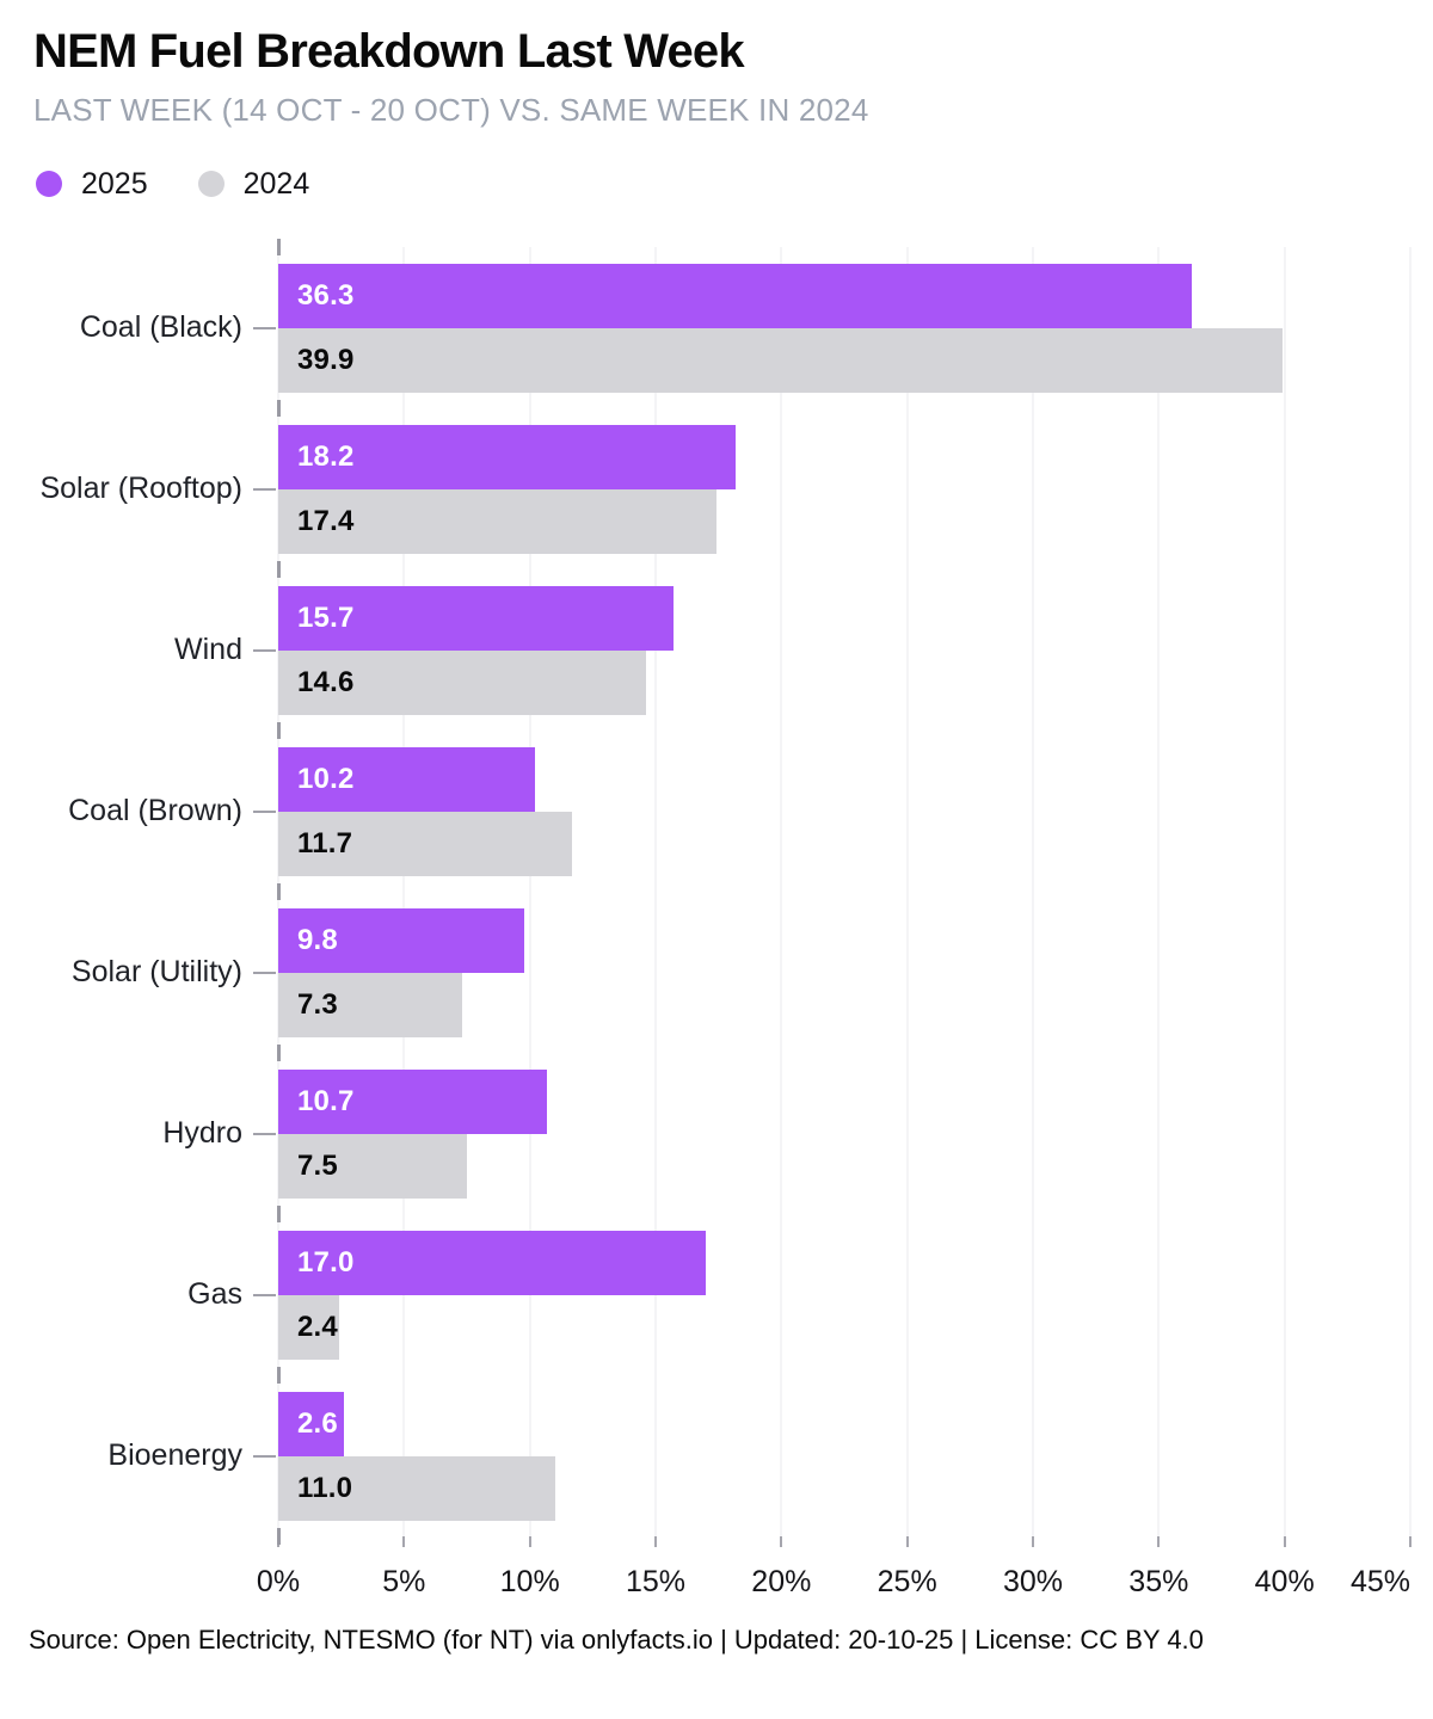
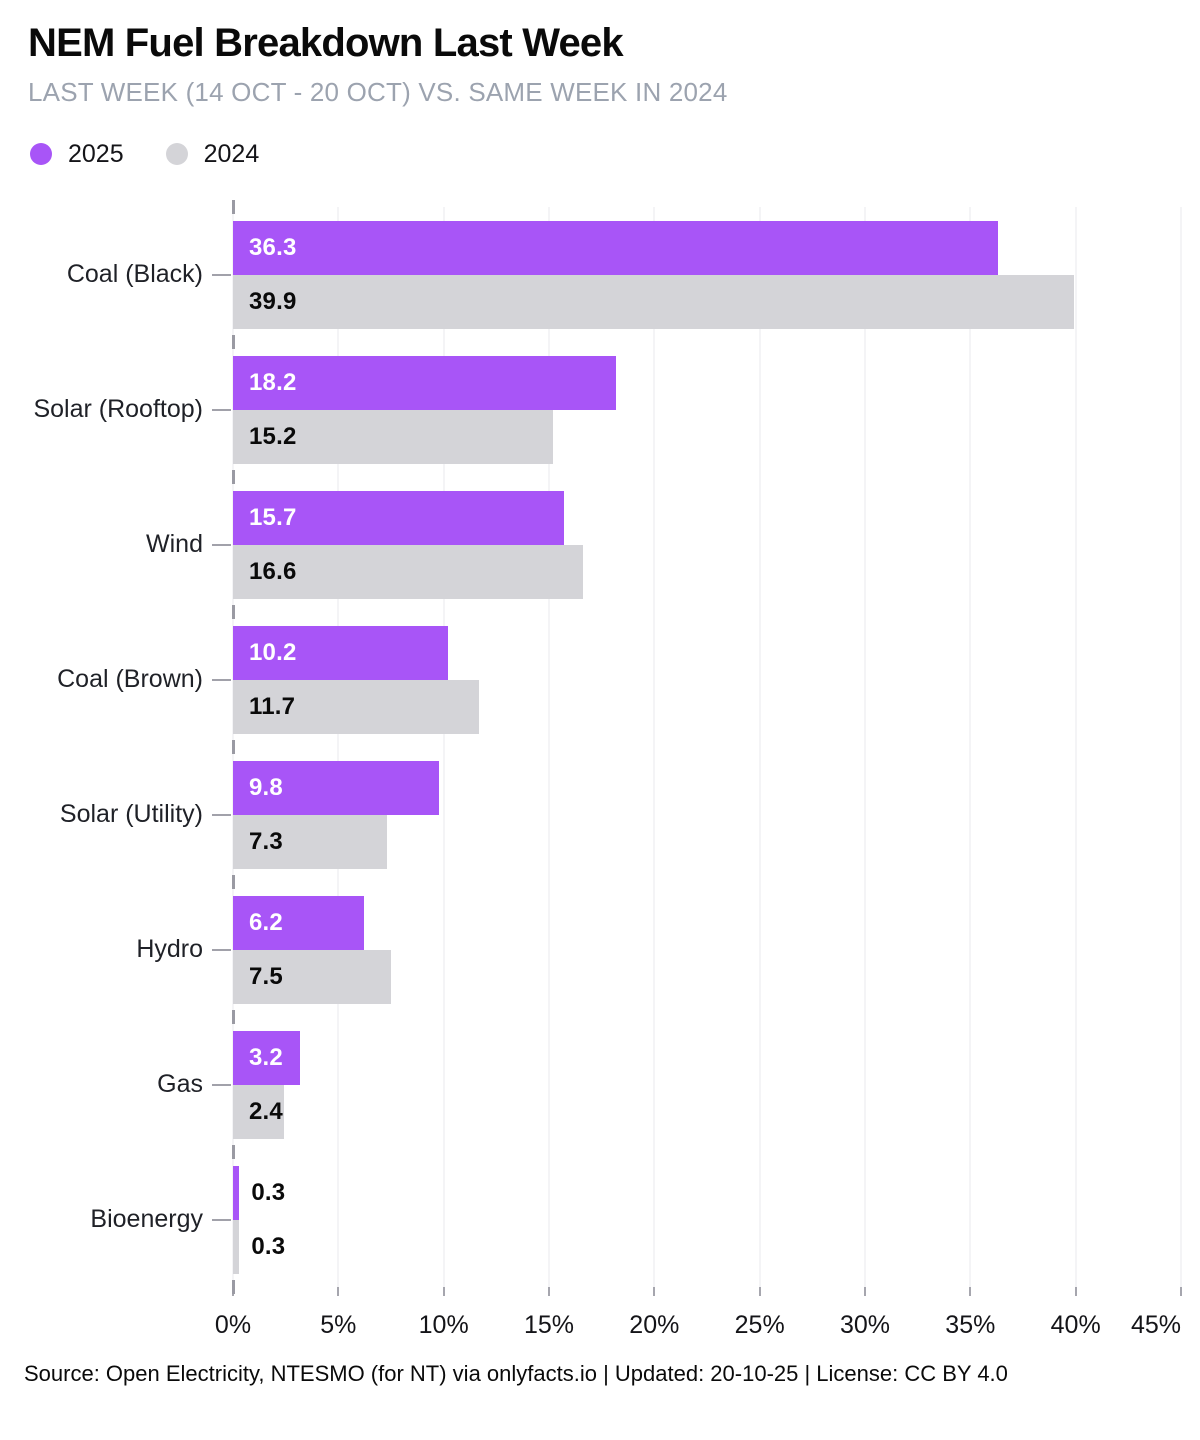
2024/Solar (Rooftop): 17.4 -> 15.2
2024/Wind: 14.6 -> 16.6
2025/Hydro: 10.7 -> 6.2
2025/Gas: 17.0 -> 3.2
2025/Bioenergy: 2.6 -> 0.3
2024/Bioenergy: 11.0 -> 0.3
